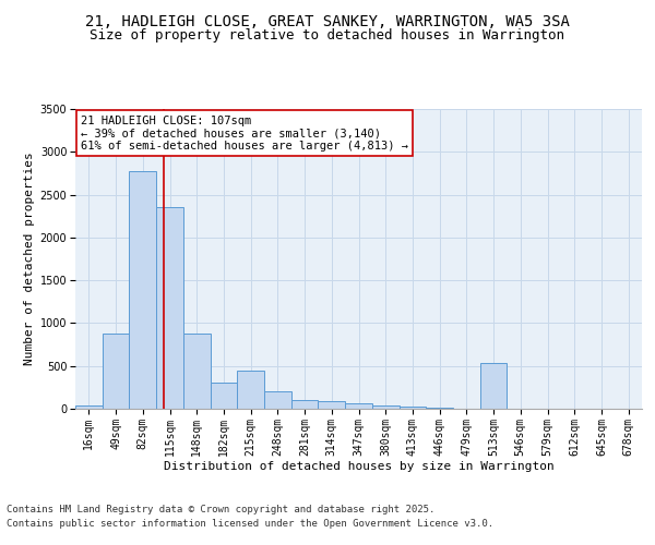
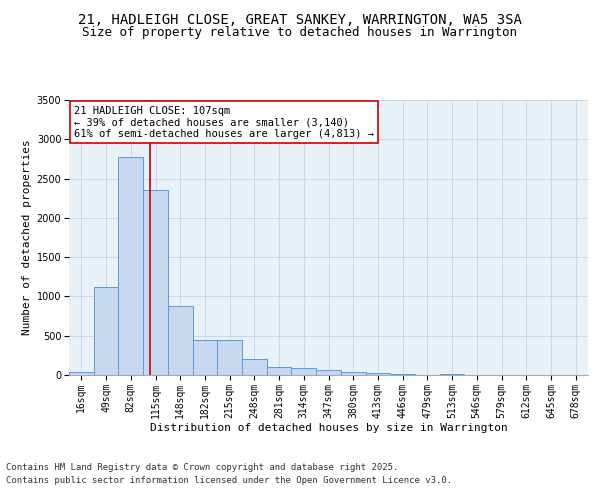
49sqm: 880 -> 1120
182sqm: 300 -> 450
513sqm: 540 -> 10
